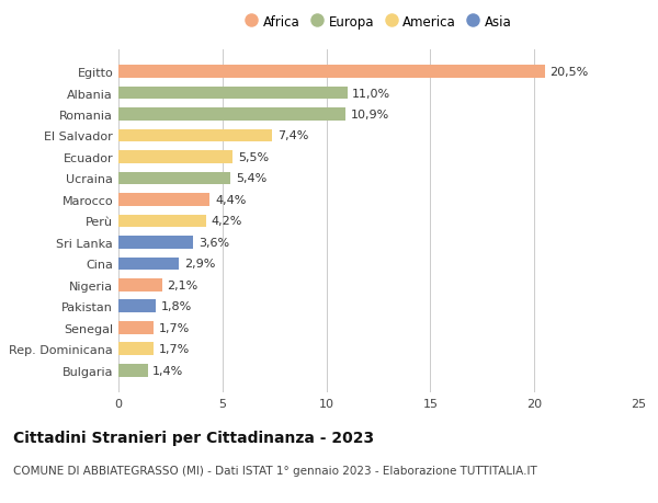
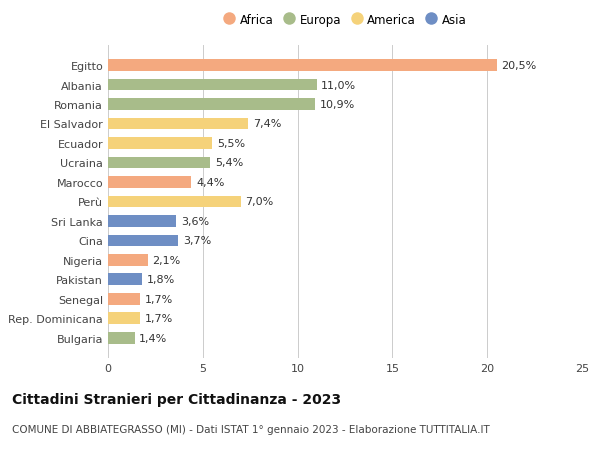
Perù: 4,2% -> 7,0%
Cina: 2,9% -> 3,7%
